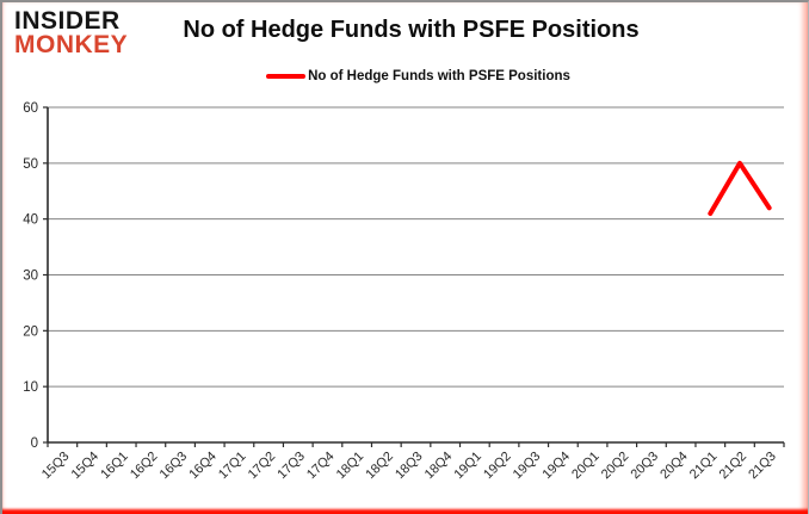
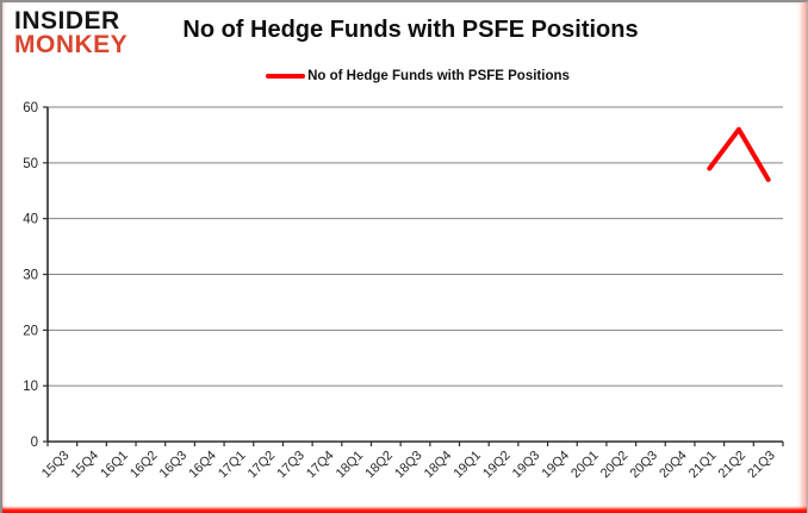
21Q1: 41 -> 49
21Q2: 50 -> 56
21Q3: 42 -> 47
